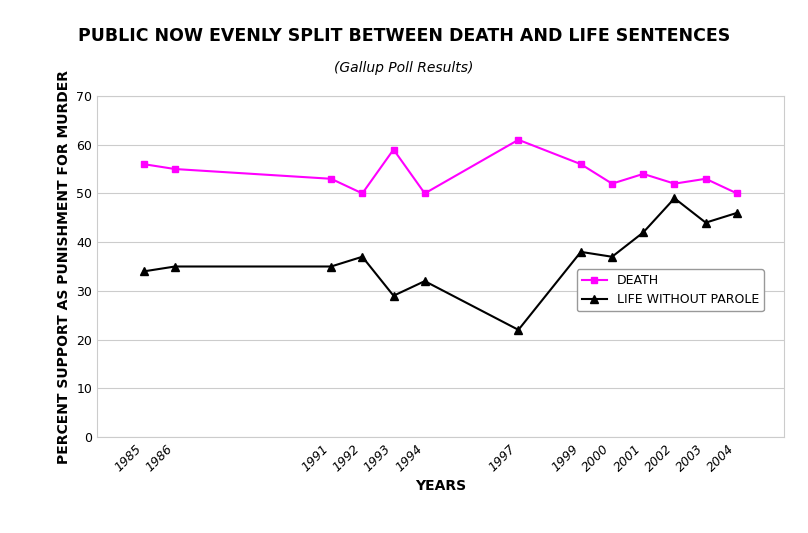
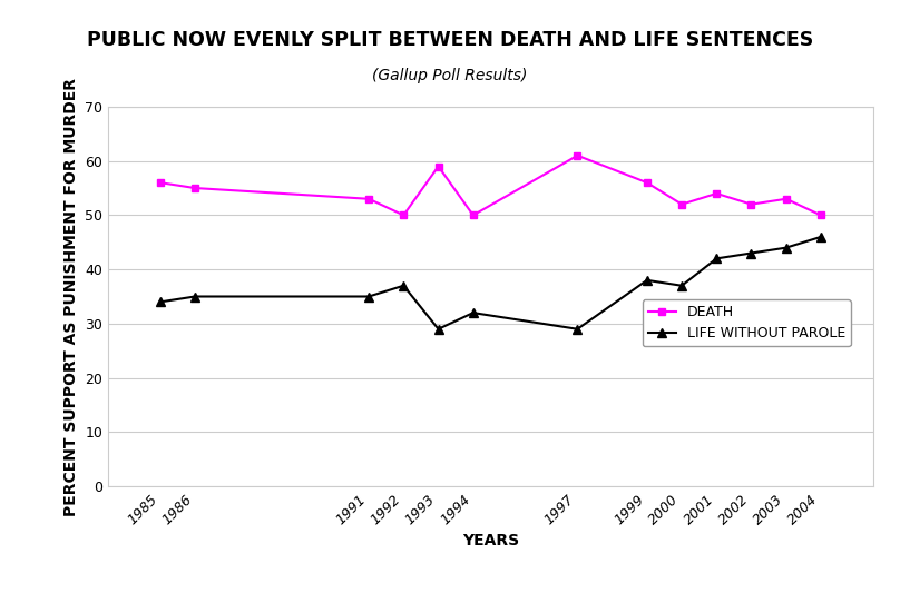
LIFE WITHOUT PAROLE/1997: 22 -> 29
LIFE WITHOUT PAROLE/2002: 49 -> 43
